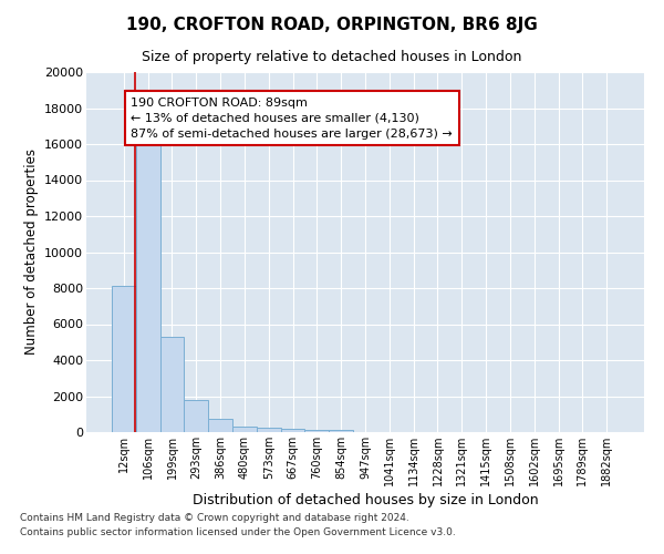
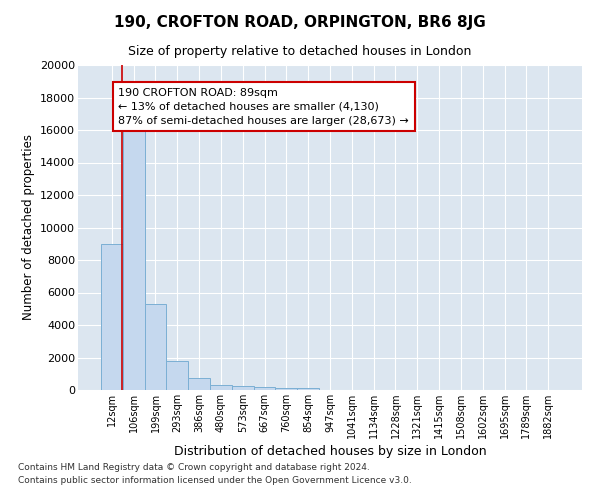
12sqm: 8100 -> 9000
